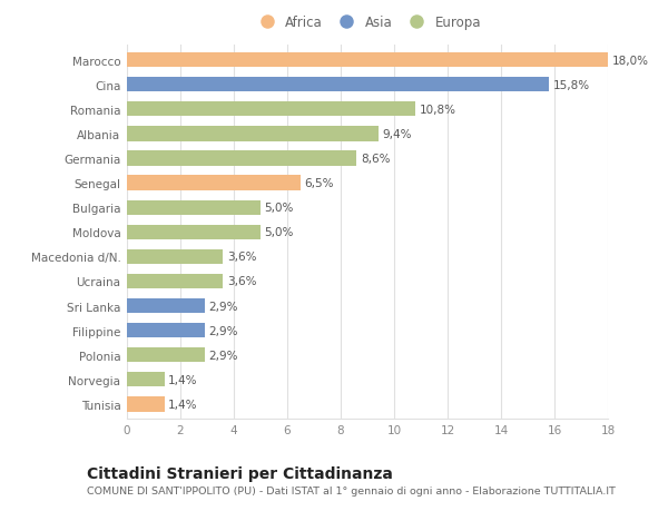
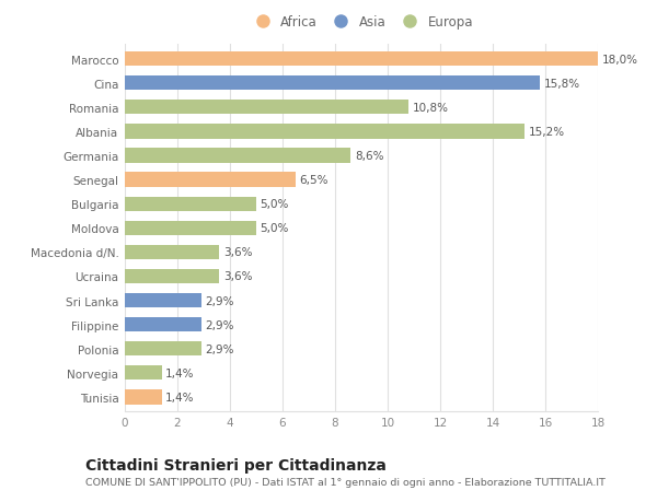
Albania: 9,4% -> 15,2%
